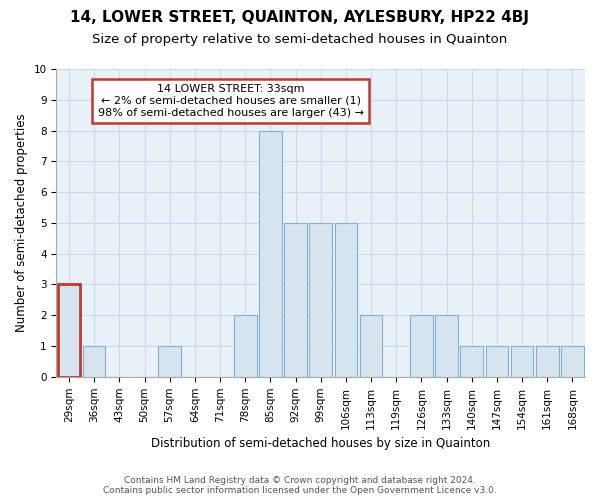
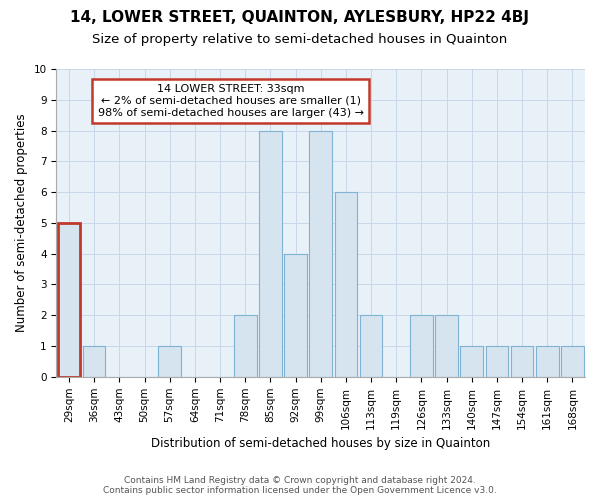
29sqm: 3 -> 5
92sqm: 5 -> 4
99sqm: 5 -> 8
106sqm: 5 -> 6
